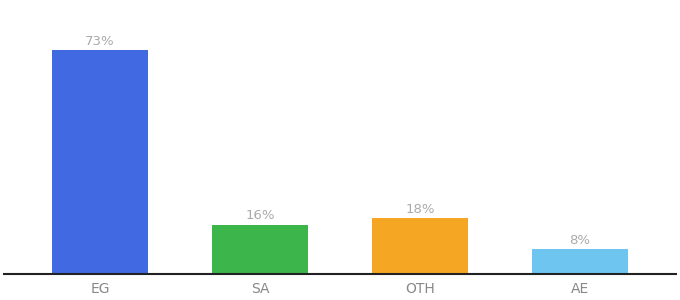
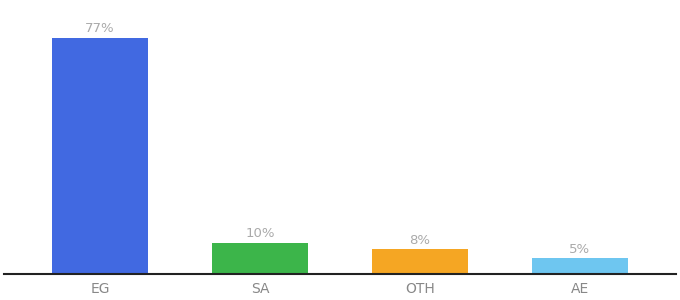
EG: 73% -> 77%
SA: 16% -> 10%
OTH: 18% -> 8%
AE: 8% -> 5%
